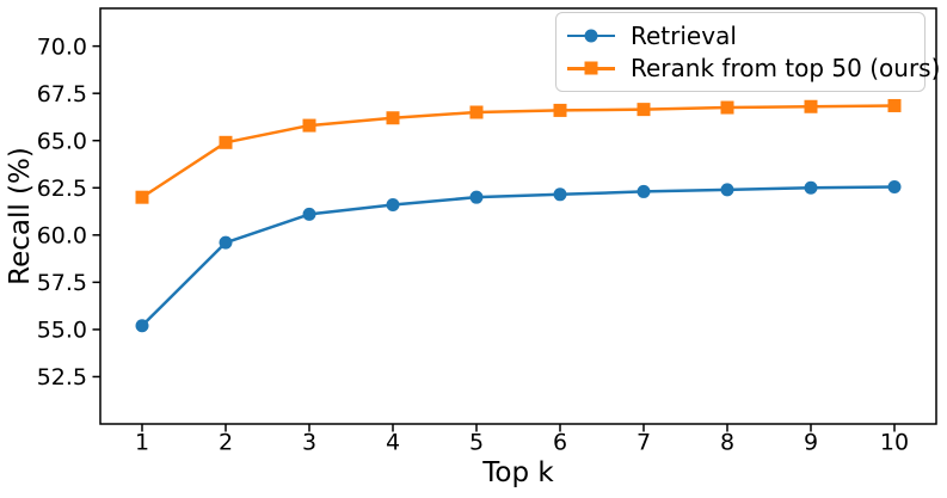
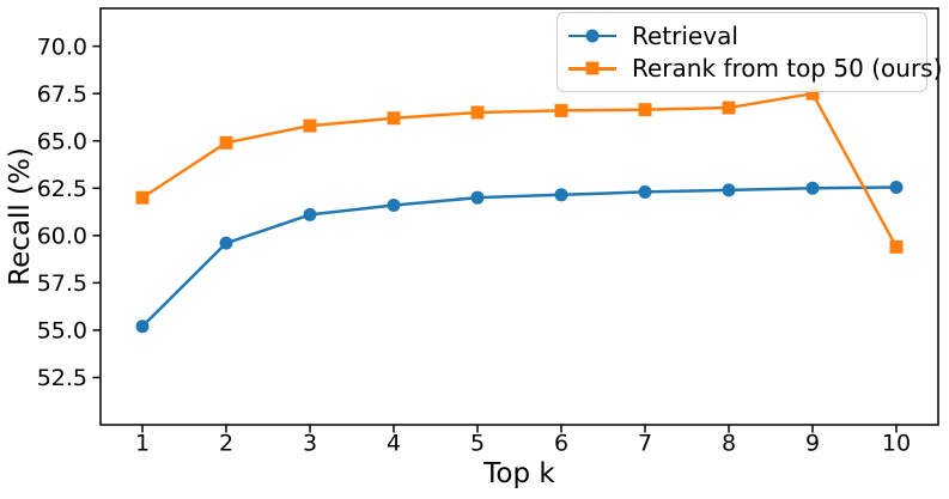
Rerank from top 50 (ours)/9: 66.8 -> 67.5
Rerank from top 50 (ours)/10: 66.8 -> 59.4
